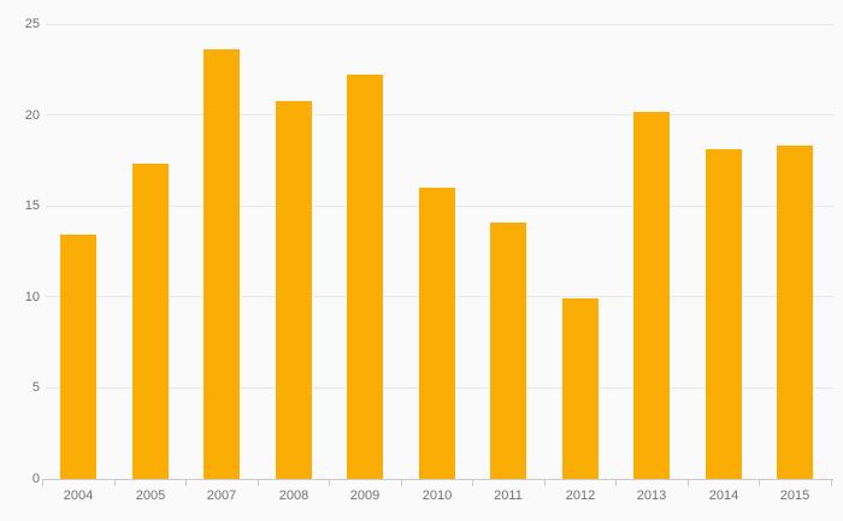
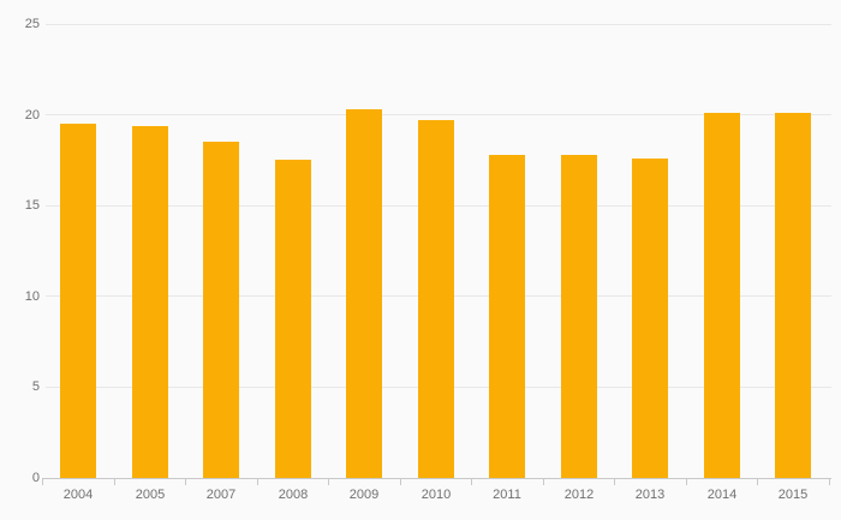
2004: 13.4 -> 19.5
2005: 17.3 -> 19.4
2007: 23.6 -> 18.5
2008: 20.8 -> 17.5
2009: 22.2 -> 20.3
2010: 16.0 -> 19.7
2011: 14.1 -> 17.8
2012: 9.9 -> 17.8
2013: 20.2 -> 17.6
2014: 18.1 -> 20.1
2015: 18.3 -> 20.1
